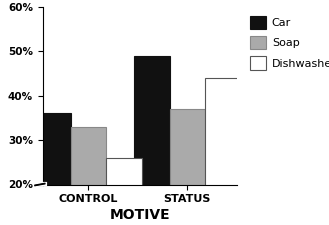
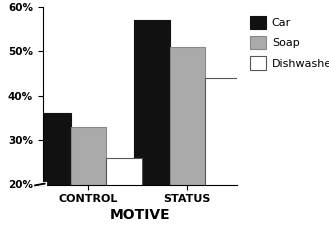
Car/STATUS: 49% -> 57%
Soap/STATUS: 37% -> 51%
